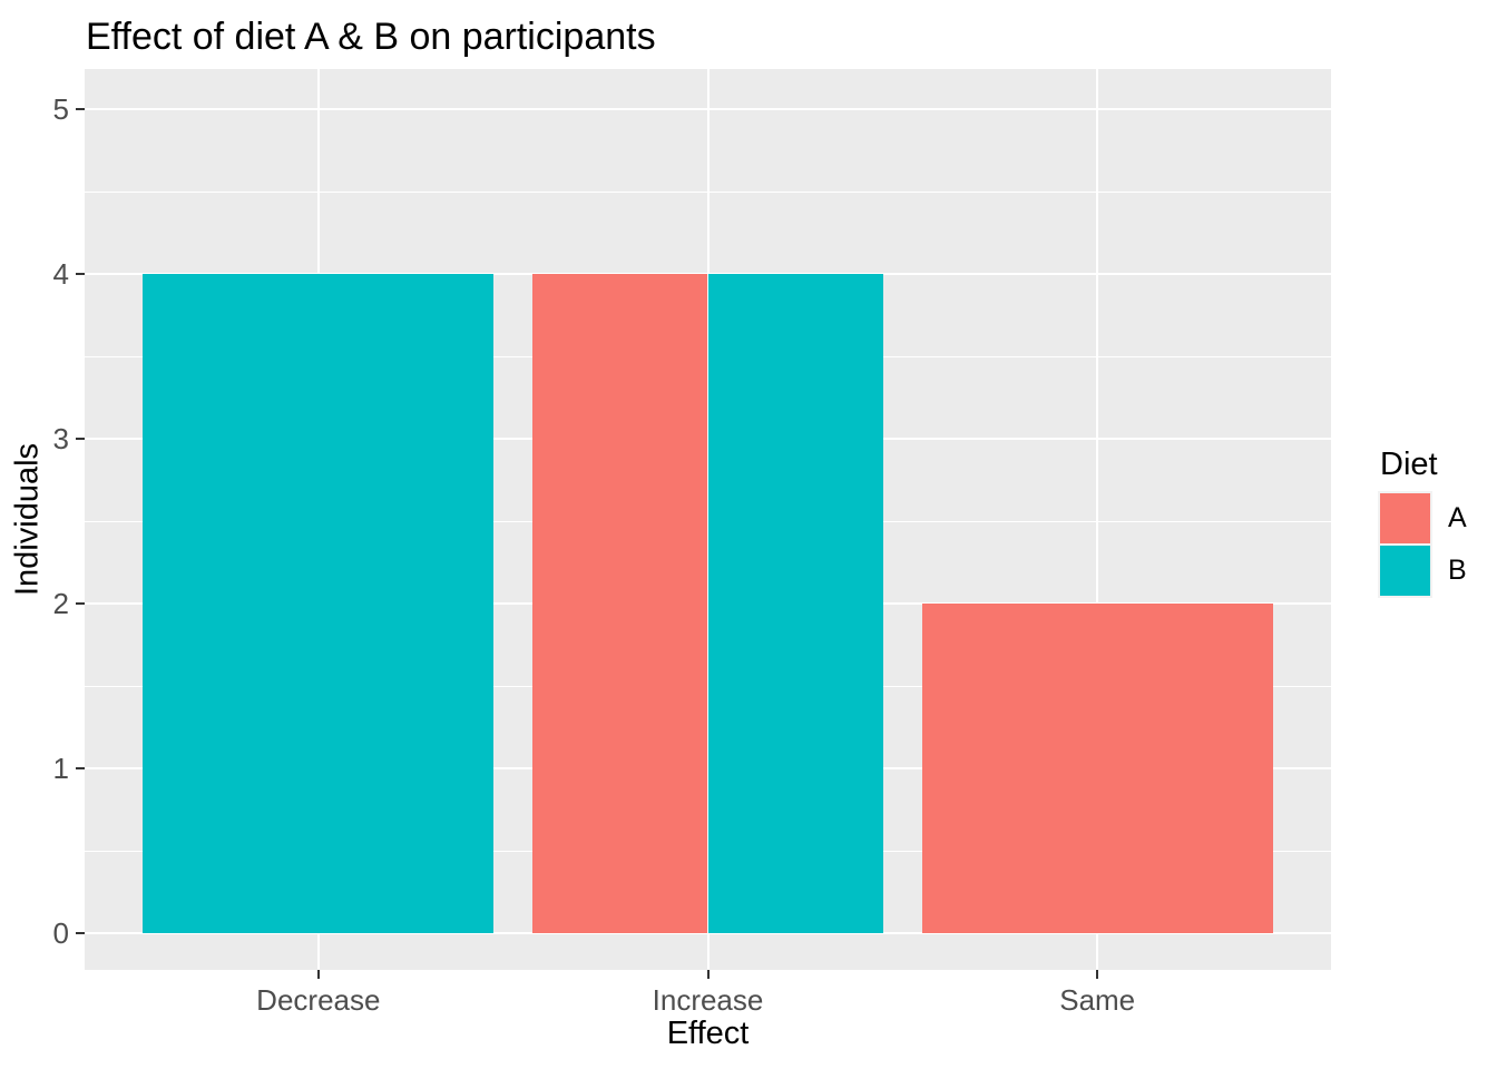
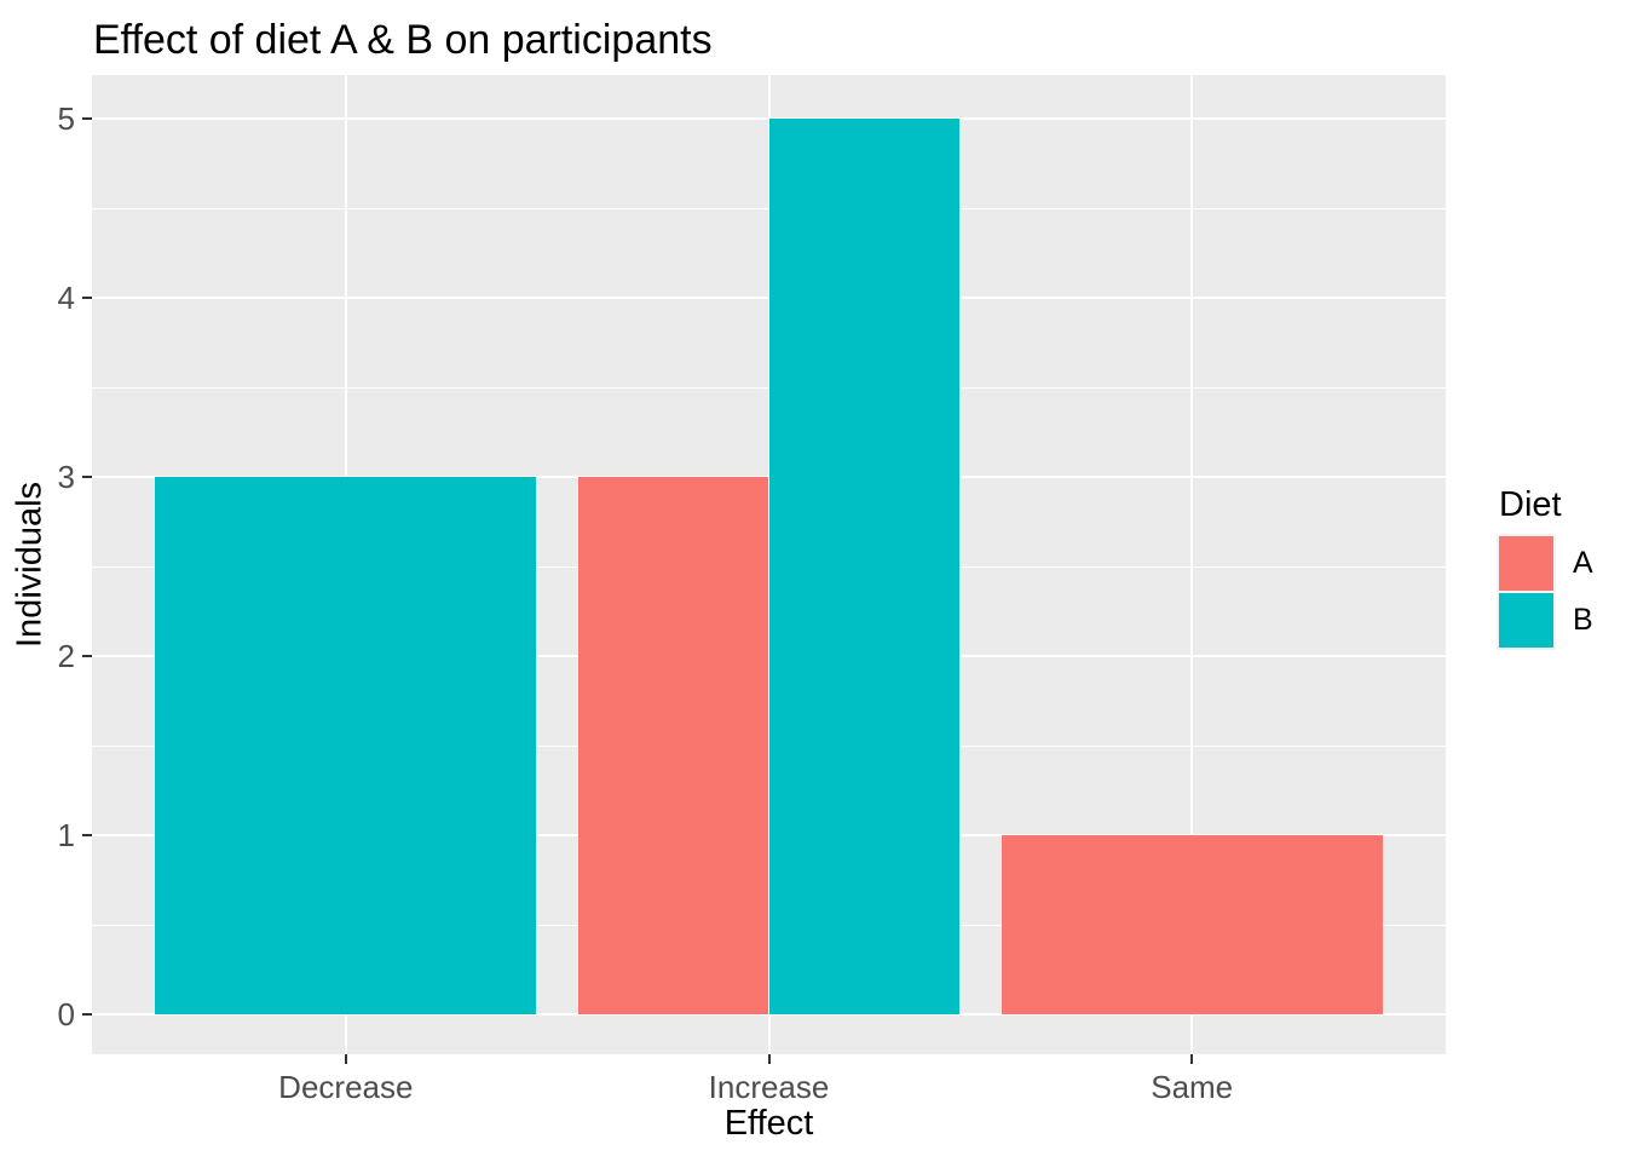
B/Decrease: 4 -> 3
A/Increase: 4 -> 3
B/Increase: 4 -> 5
A/Same: 2 -> 1
